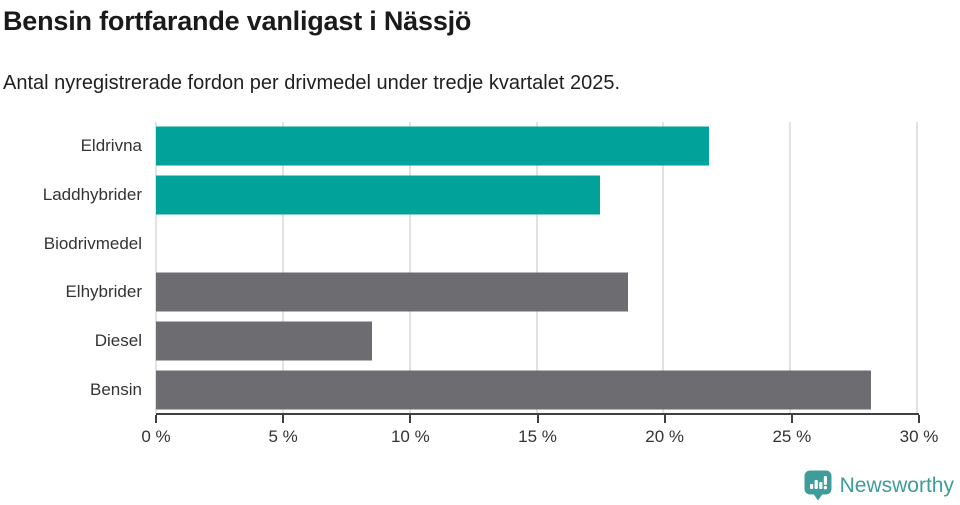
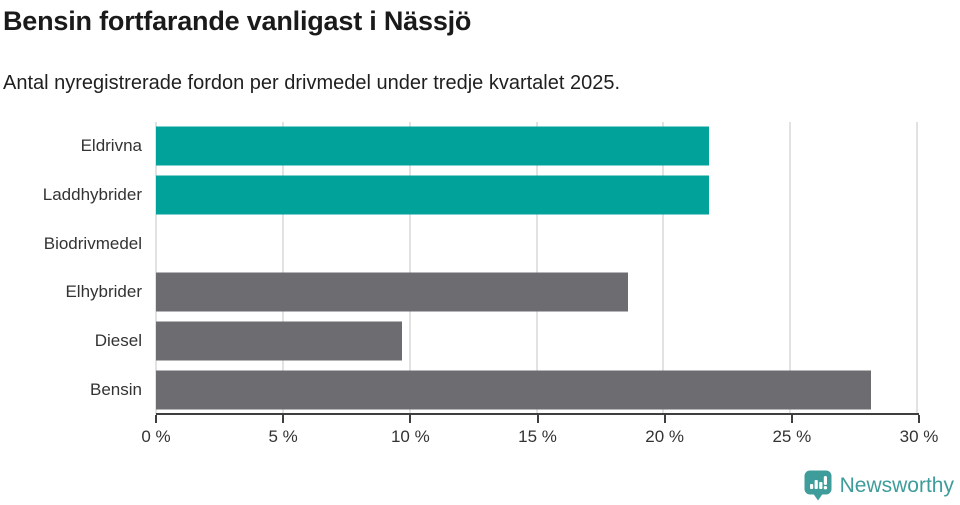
Laddhybrider: 17.5% -> 21.8%
Diesel: 8.5% -> 9.7%
